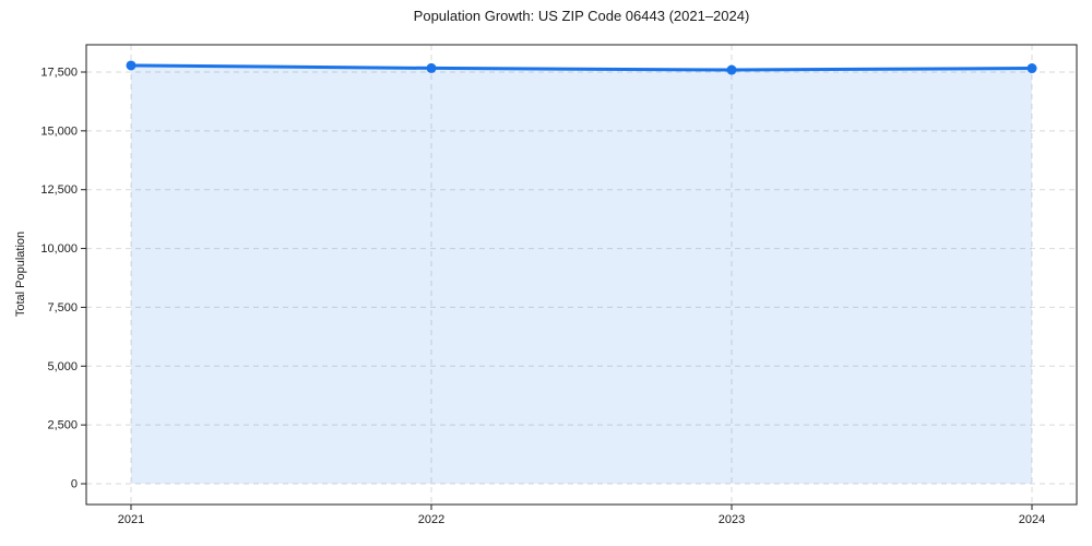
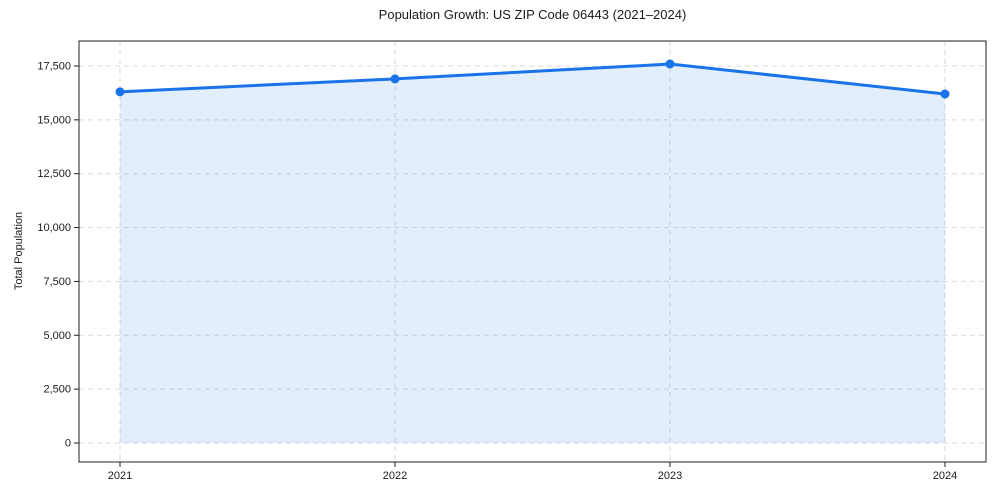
2021: 17800 -> 16300
2022: 17700 -> 16900
2024: 17700 -> 16200
